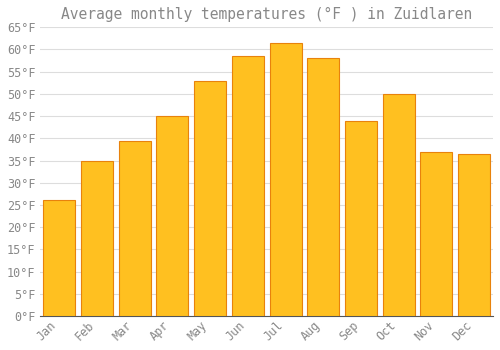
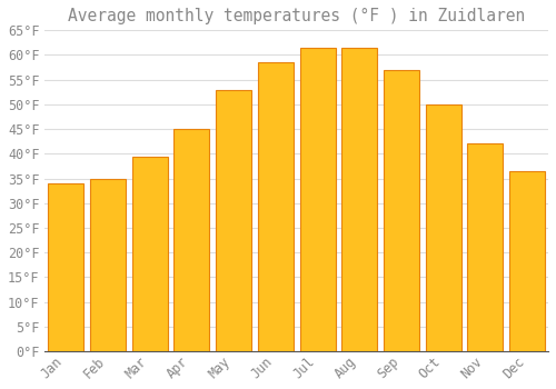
Jan: 26.0°F -> 34.0°F
Aug: 58.0°F -> 61.5°F
Sep: 44.0°F -> 57.0°F
Nov: 37.0°F -> 42.0°F
